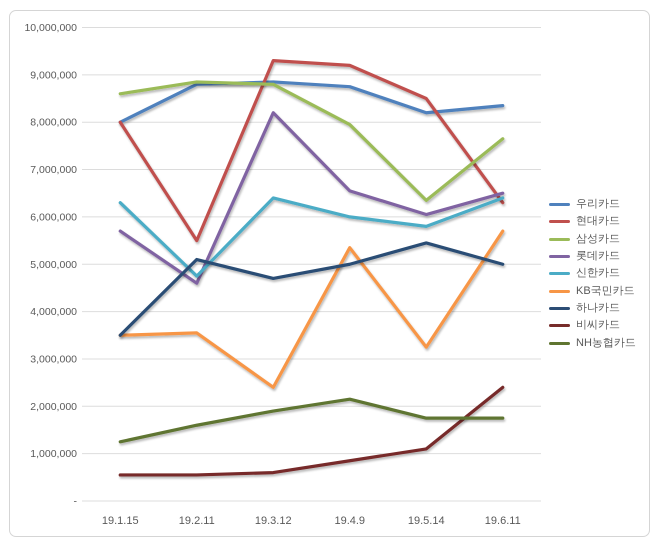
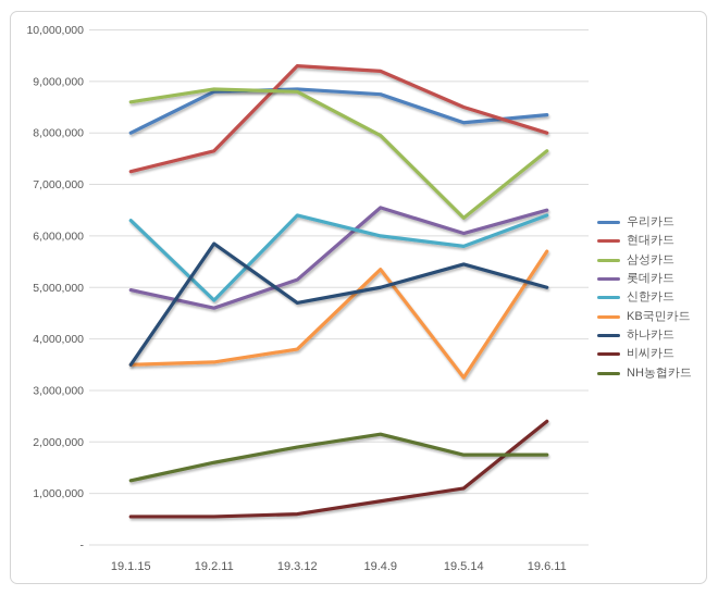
현대카드/19.1.15: 8000000 -> 7200000
롯데카드/19.1.15: 5700000 -> 5000000
현대카드/19.2.11: 5500000 -> 7600000
하나카드/19.2.11: 5100000 -> 5800000
롯데카드/19.3.12: 8200000 -> 5200000
KB국민카드/19.3.12: 2400000 -> 3800000
현대카드/19.6.11: 6300000 -> 8000000
